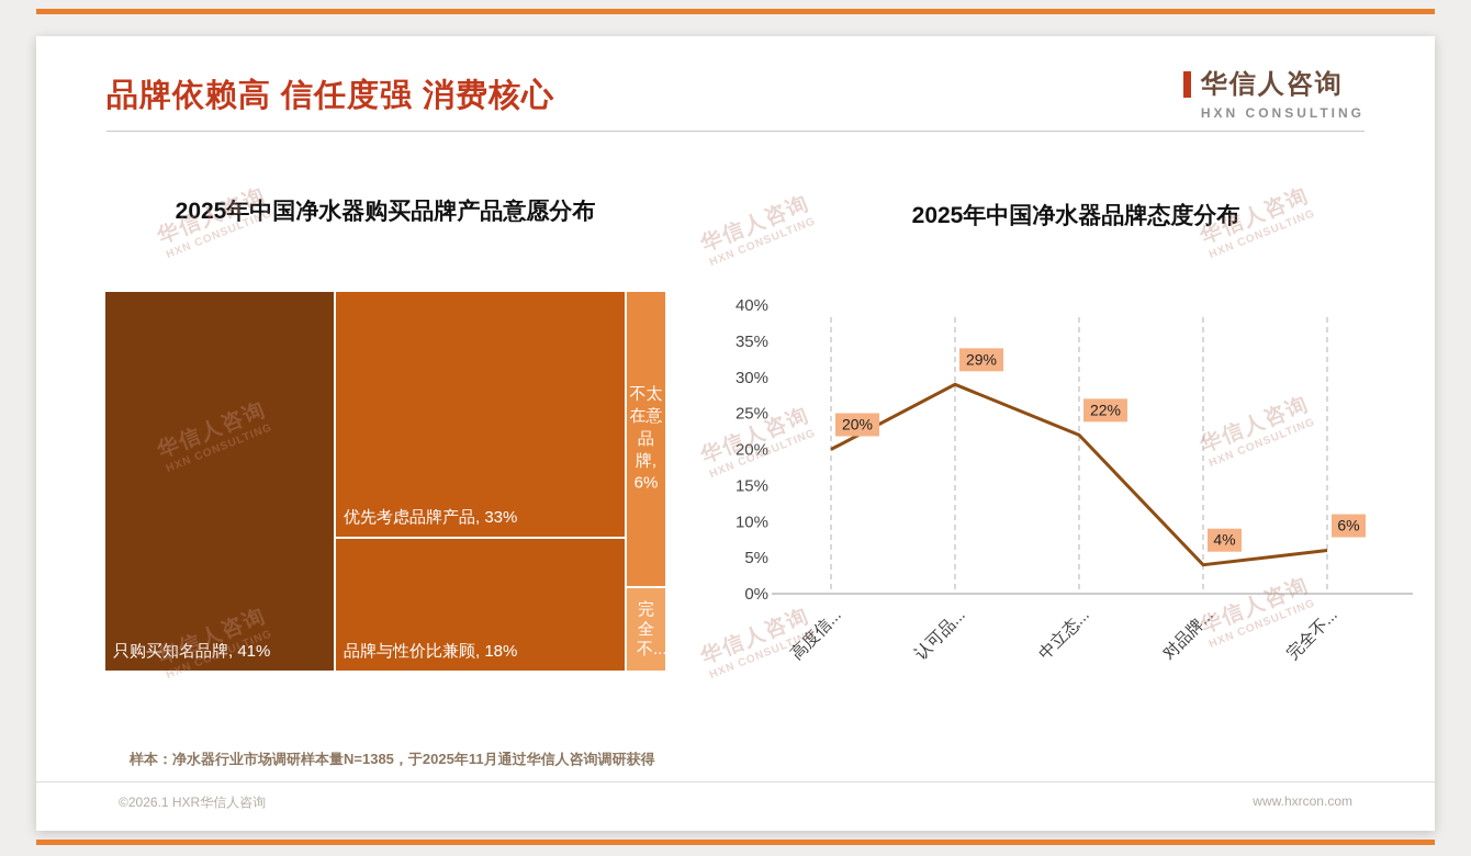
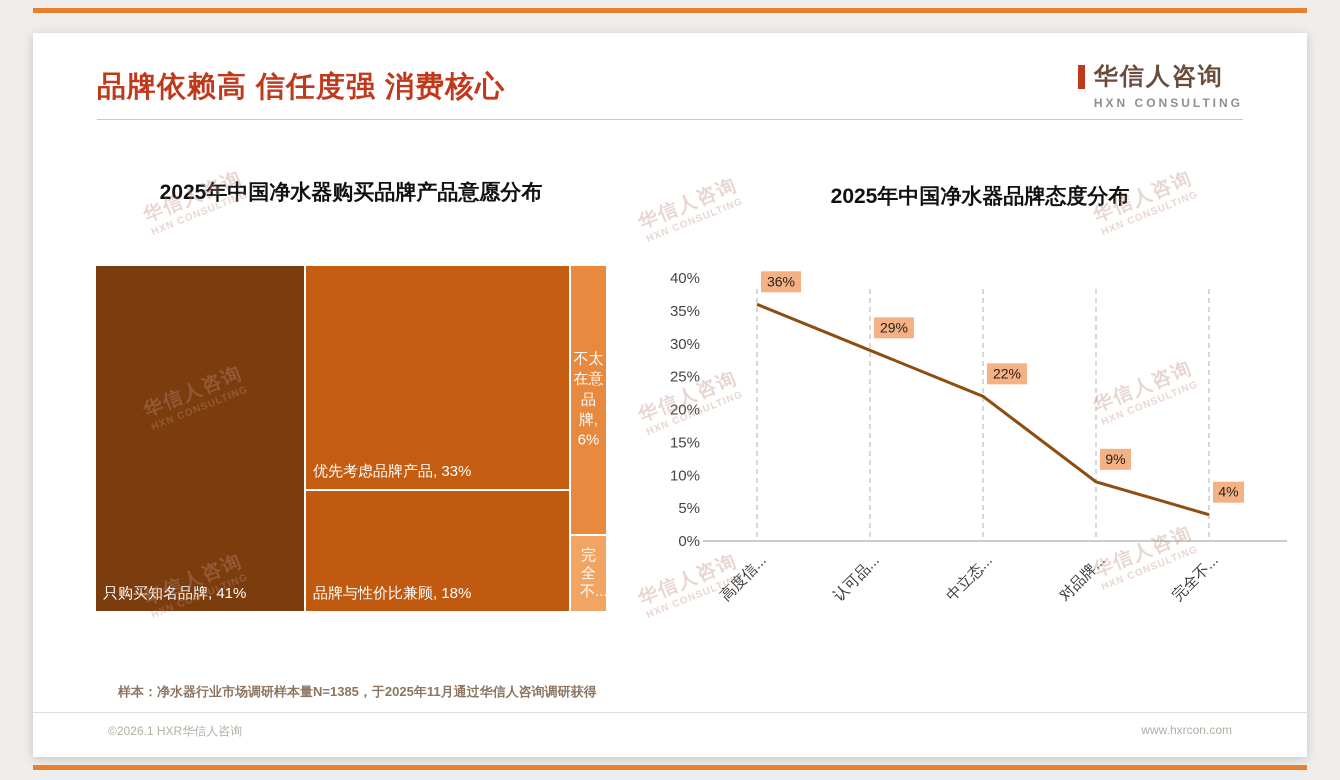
2025年中国净水器品牌态度分布/高度信...: 20% -> 36%
2025年中国净水器品牌态度分布/对品牌...: 4% -> 9%
2025年中国净水器品牌态度分布/完全不...: 6% -> 4%
